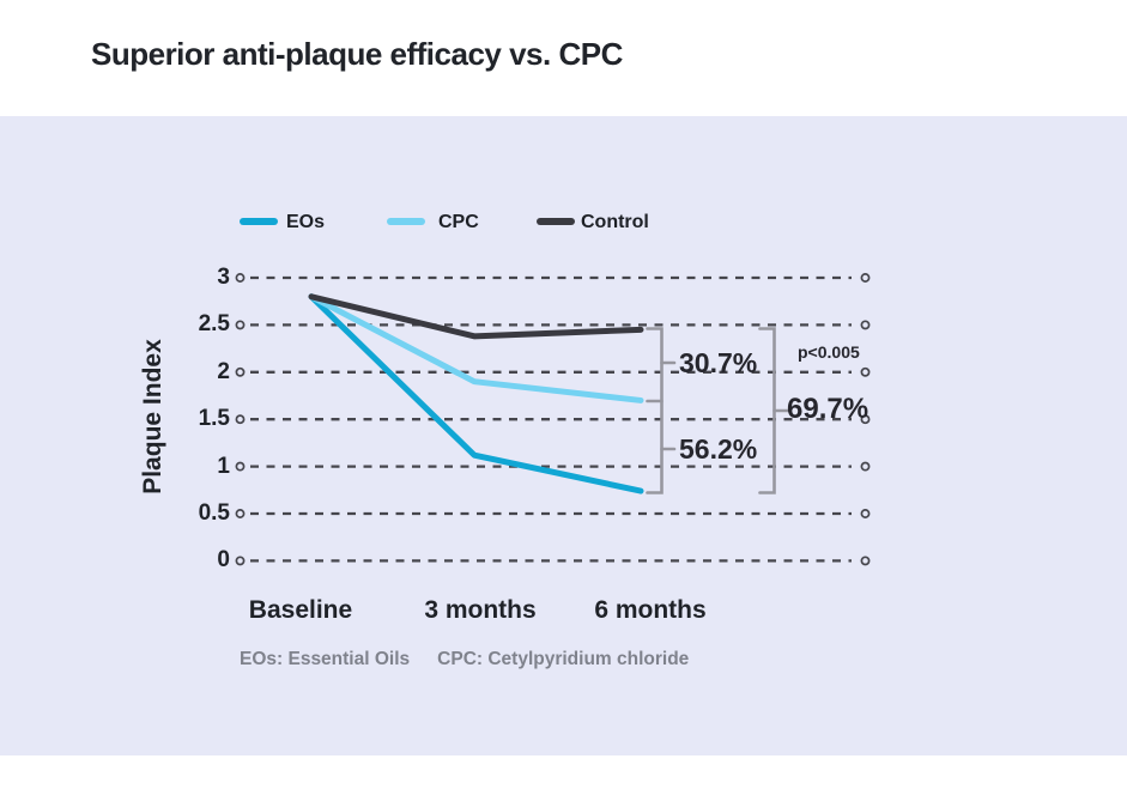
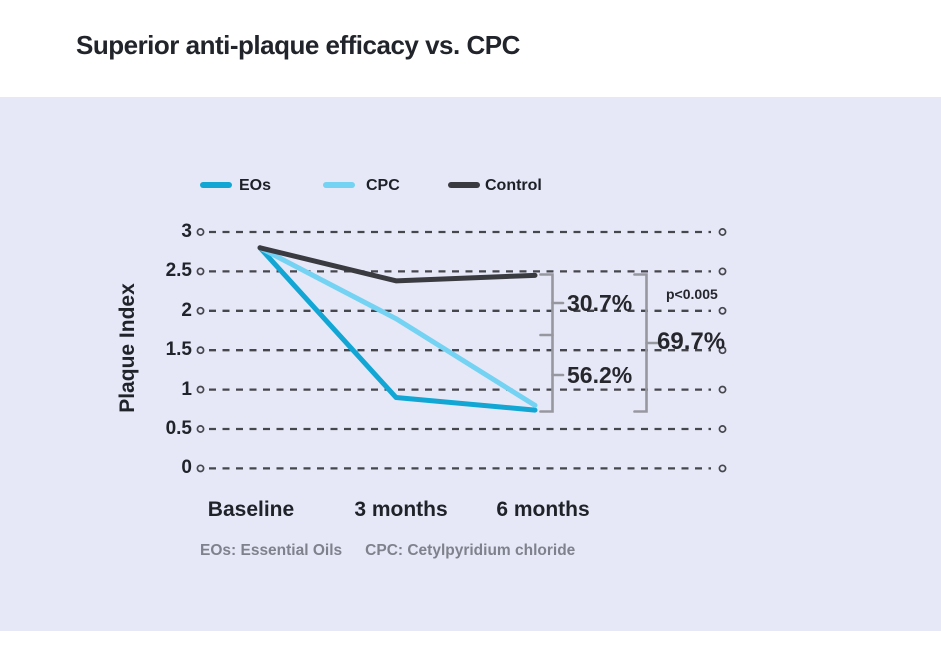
EOs/3 months: 1.1 -> 0.9
CPC/6 months: 1.7 -> 0.8
